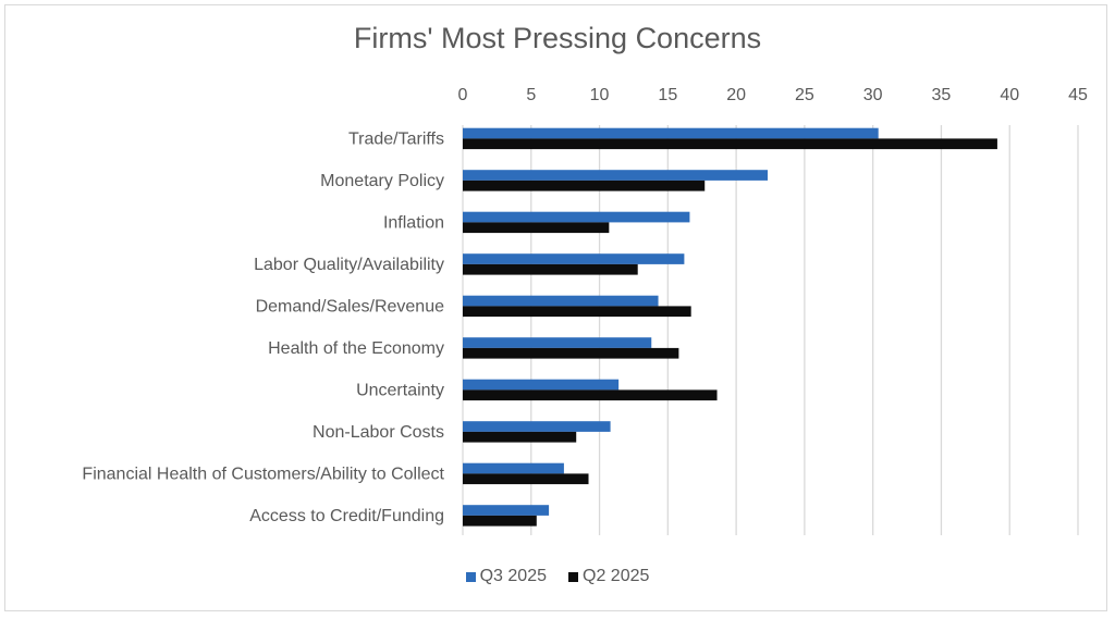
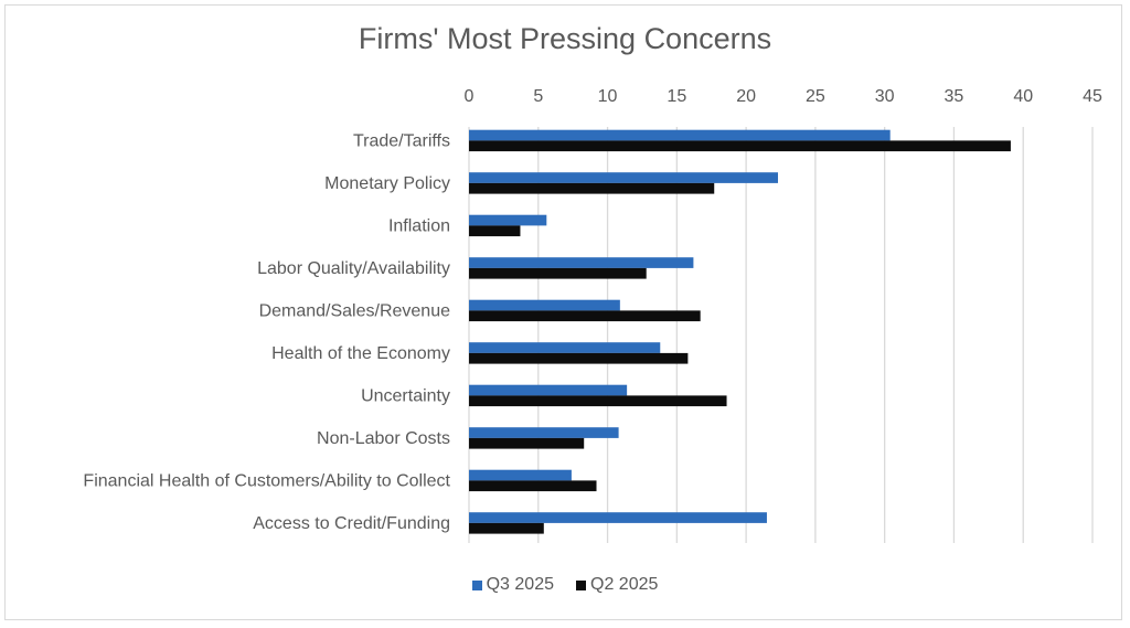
Q3 2025/Inflation: 16.6 -> 5.6
Q2 2025/Inflation: 10.7 -> 3.7
Q3 2025/Demand/Sales/Revenue: 14.3 -> 10.9
Q3 2025/Access to Credit/Funding: 6.3 -> 21.5
